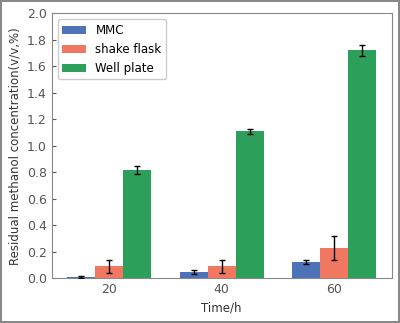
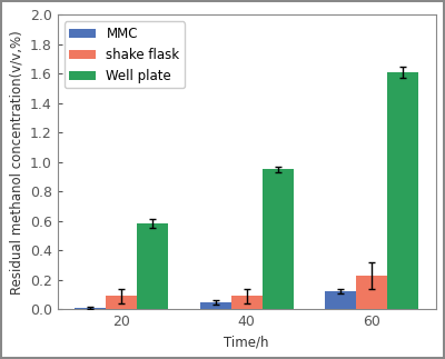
Well plate/20: 0.82 -> 0.58
Well plate/40: 1.11 -> 0.95
Well plate/60: 1.72 -> 1.61
